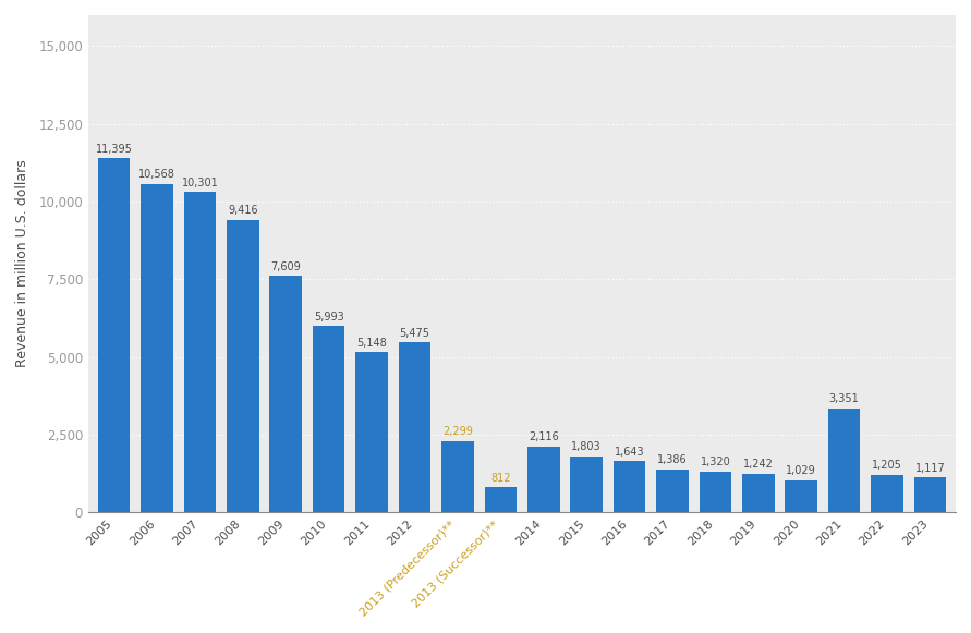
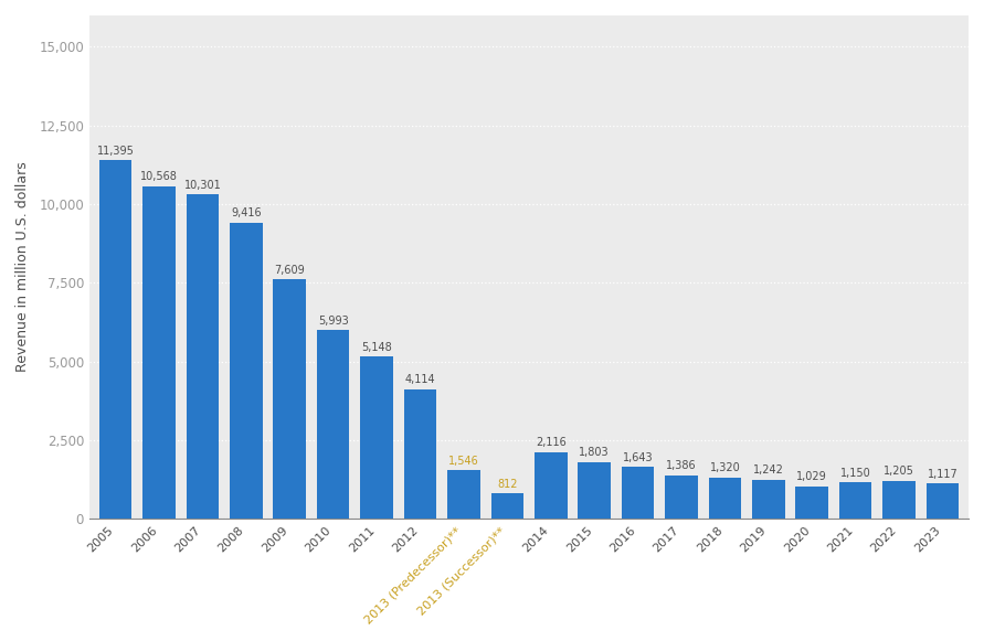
2012: 5,475 -> 4,114
2013 (Predecessor)**: 2,299 -> 1,546
2021: 3,351 -> 1,150
